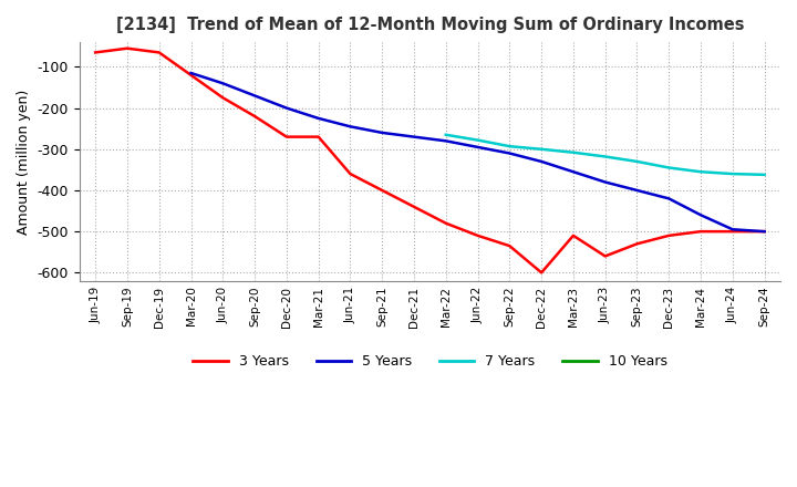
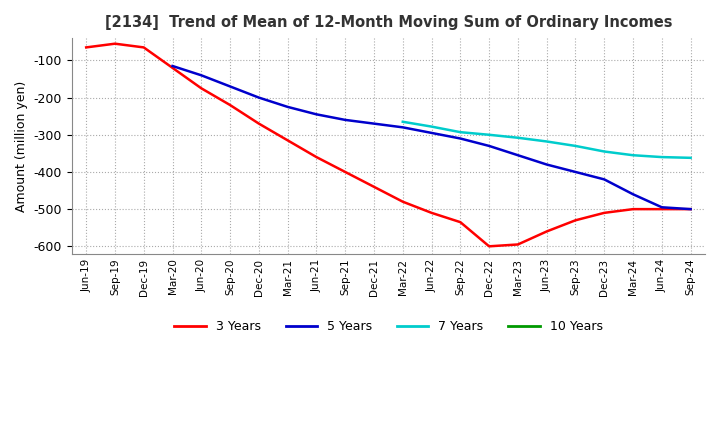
3 Years/Mar-21: -270 -> -315
3 Years/Mar-23: -510 -> -595
